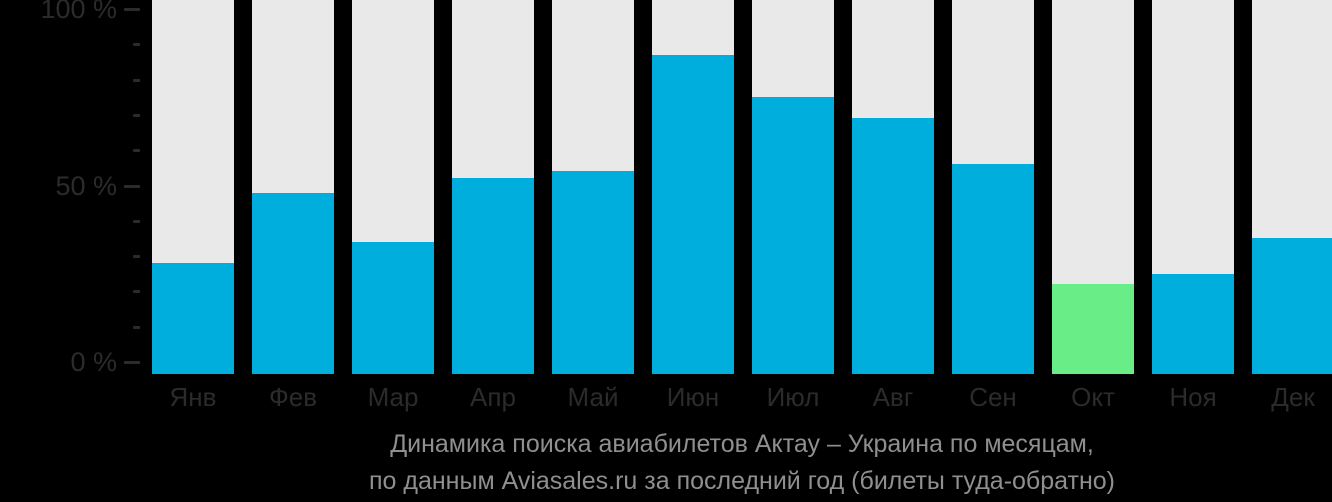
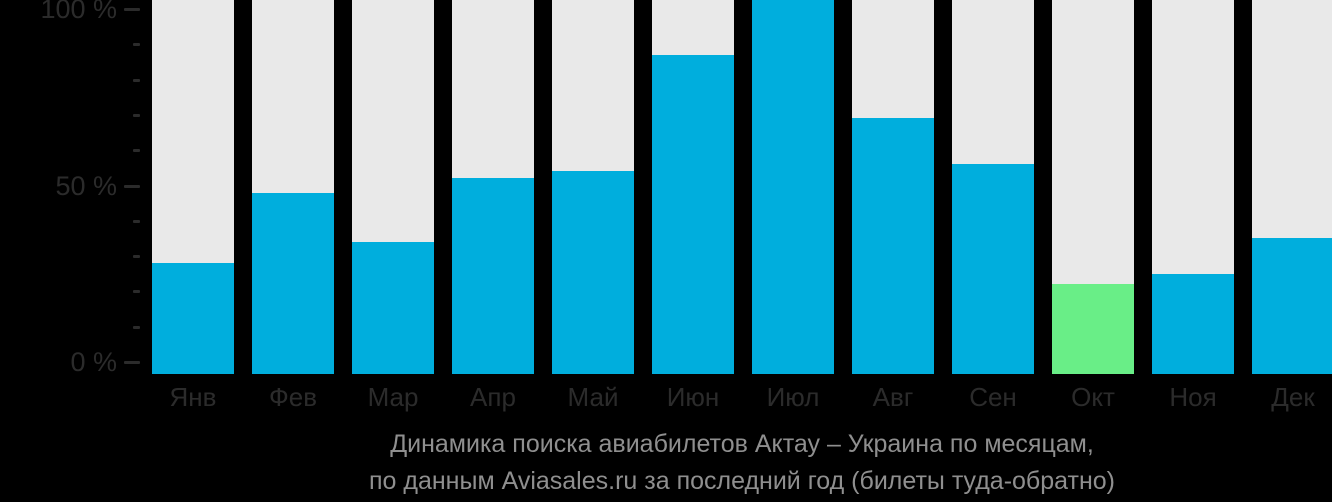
Июл: 75% -> 100%
